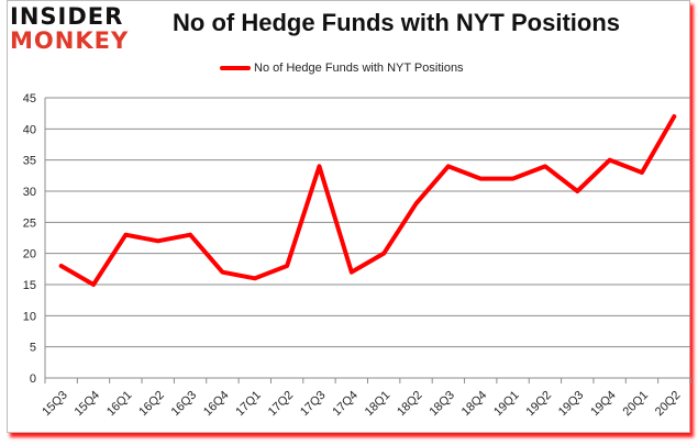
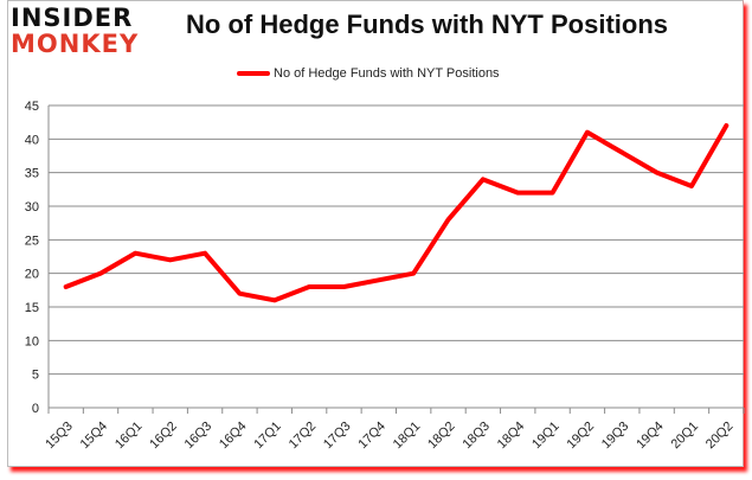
15Q4: 15 -> 20
17Q3: 34 -> 18
17Q4: 17 -> 19
19Q2: 34 -> 41
19Q3: 30 -> 38
